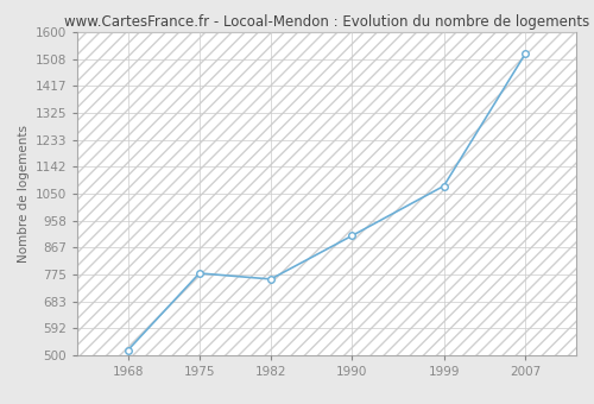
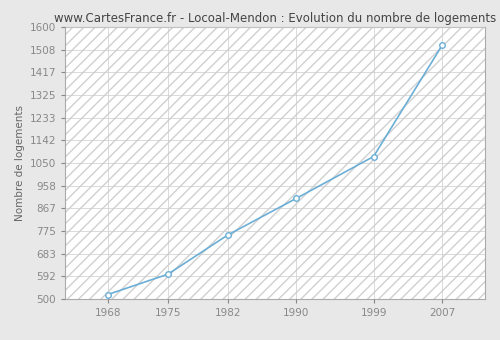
1975: 780 -> 601
